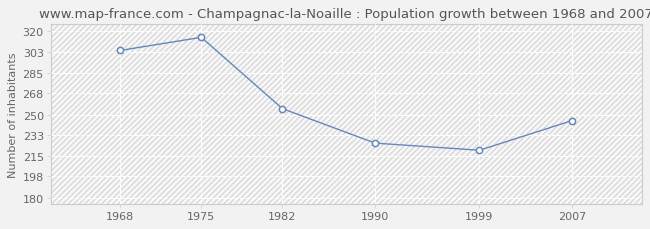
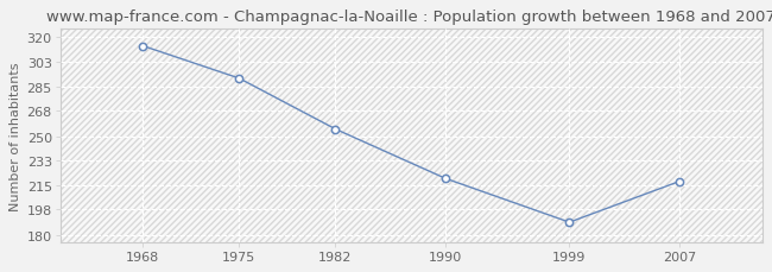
1968: 304 -> 314
1975: 315 -> 291
1990: 226 -> 220
1999: 220 -> 189
2007: 245 -> 218
